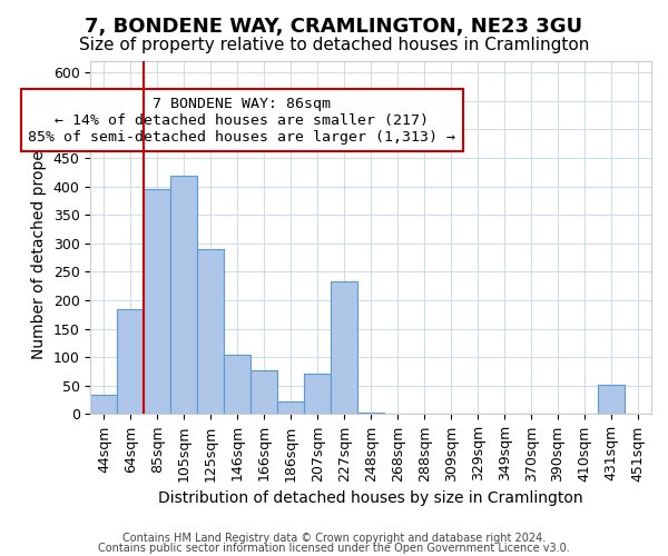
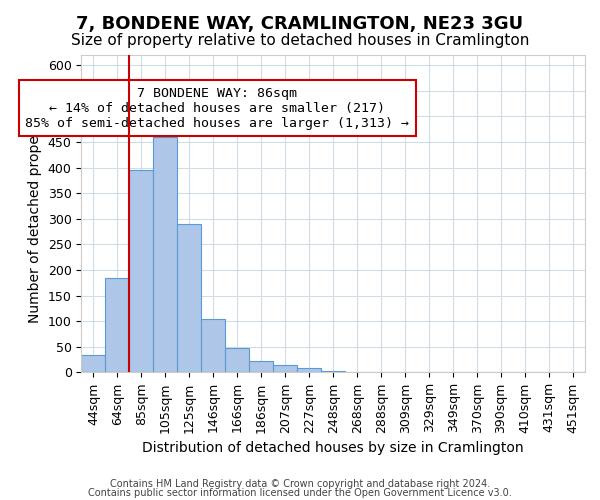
105sqm: 418 -> 460
166sqm: 78 -> 48
207sqm: 72 -> 15
227sqm: 234 -> 8
431sqm: 52 -> 1
